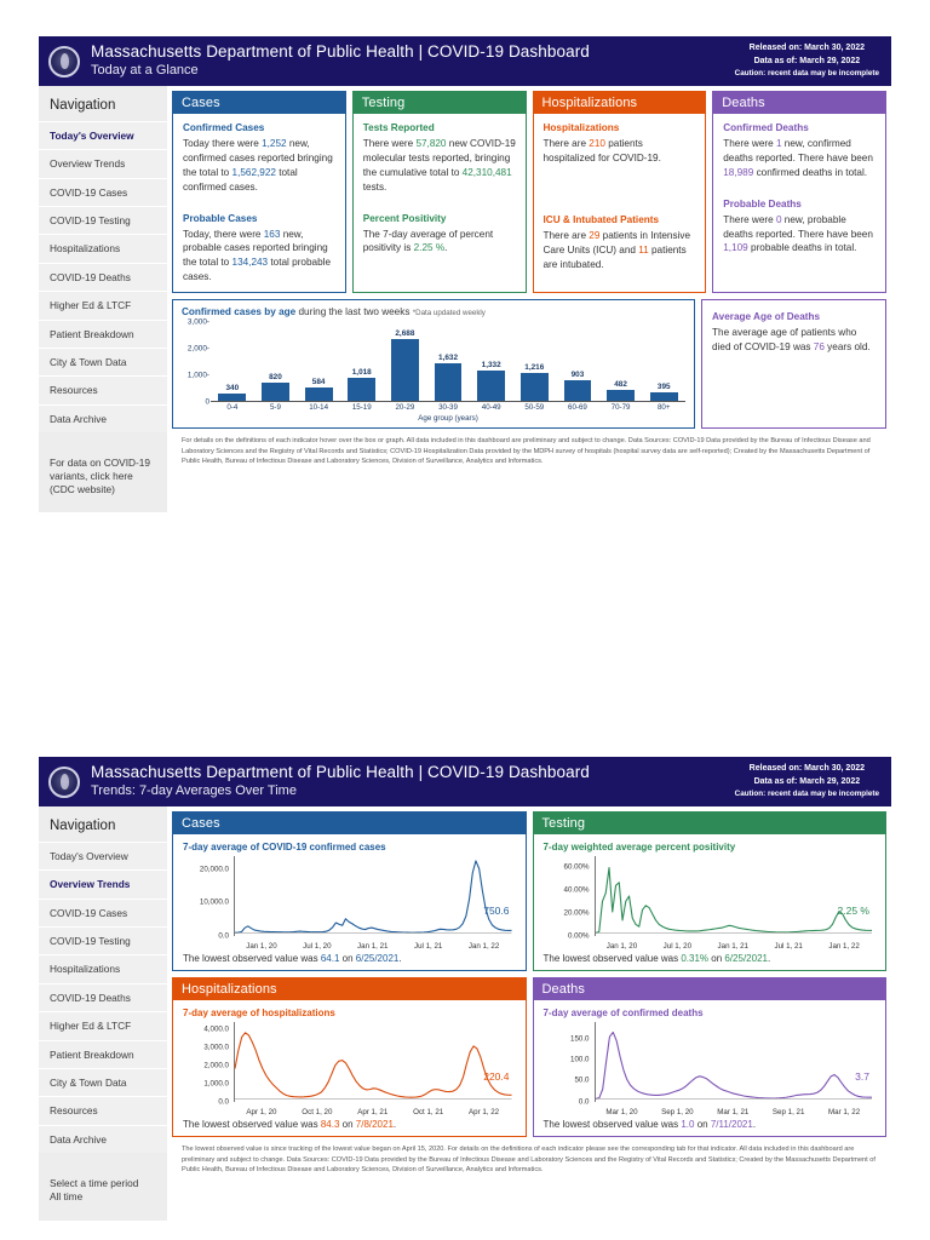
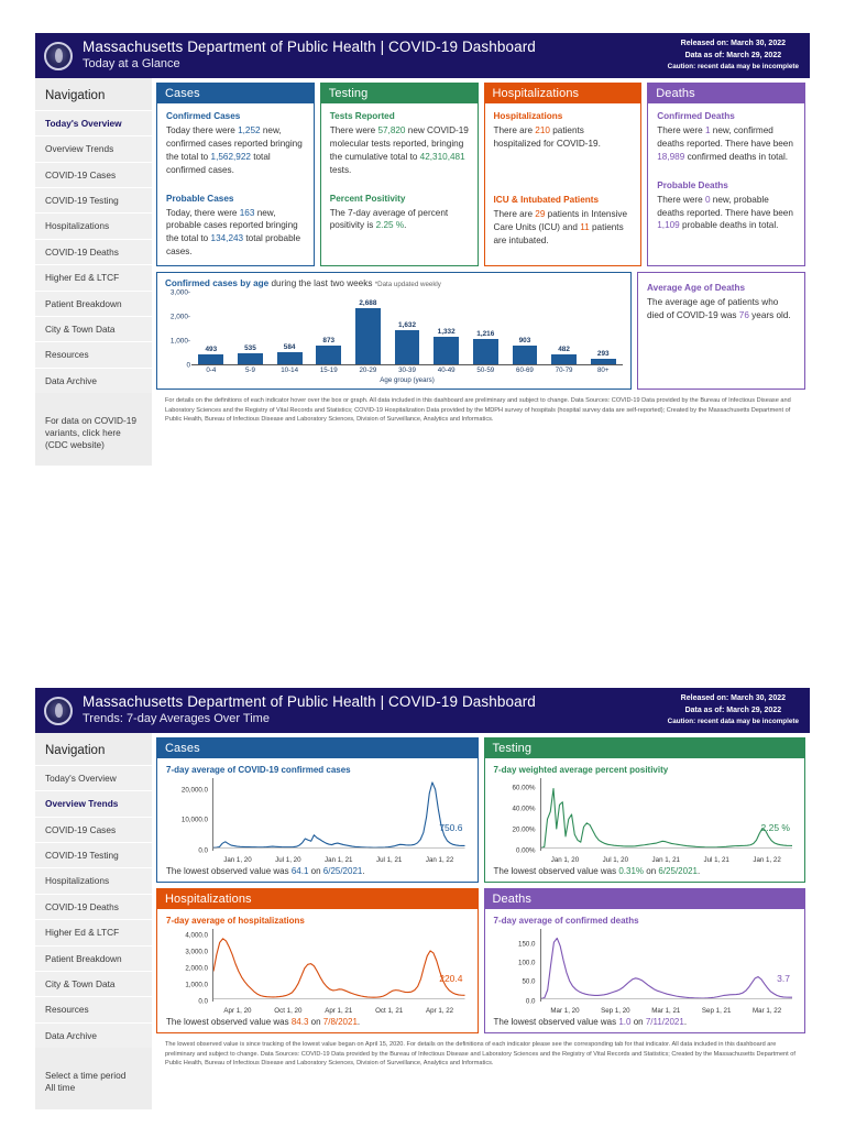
Confirmed cases by age/0-4: 340 -> 493
Confirmed cases by age/5-9: 820 -> 535
Confirmed cases by age/15-19: 1,018 -> 873
Confirmed cases by age/80+: 395 -> 293
